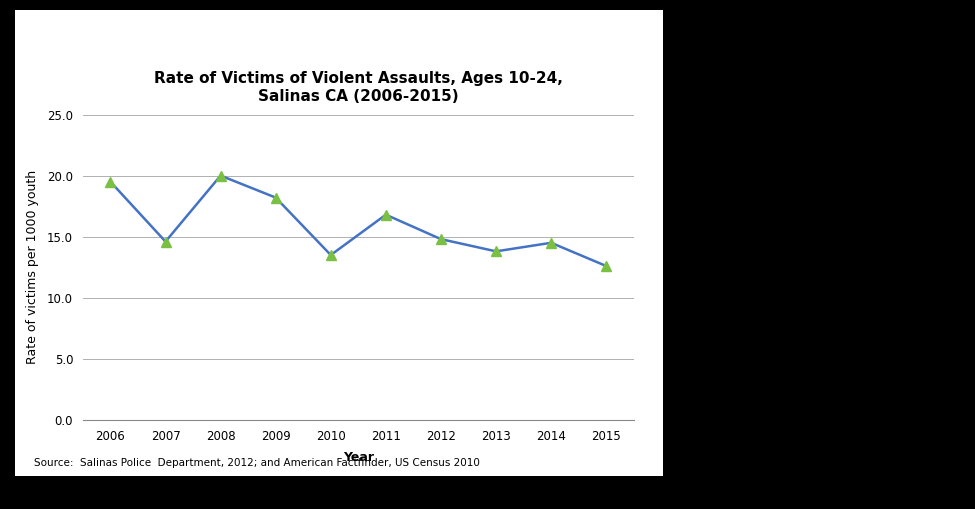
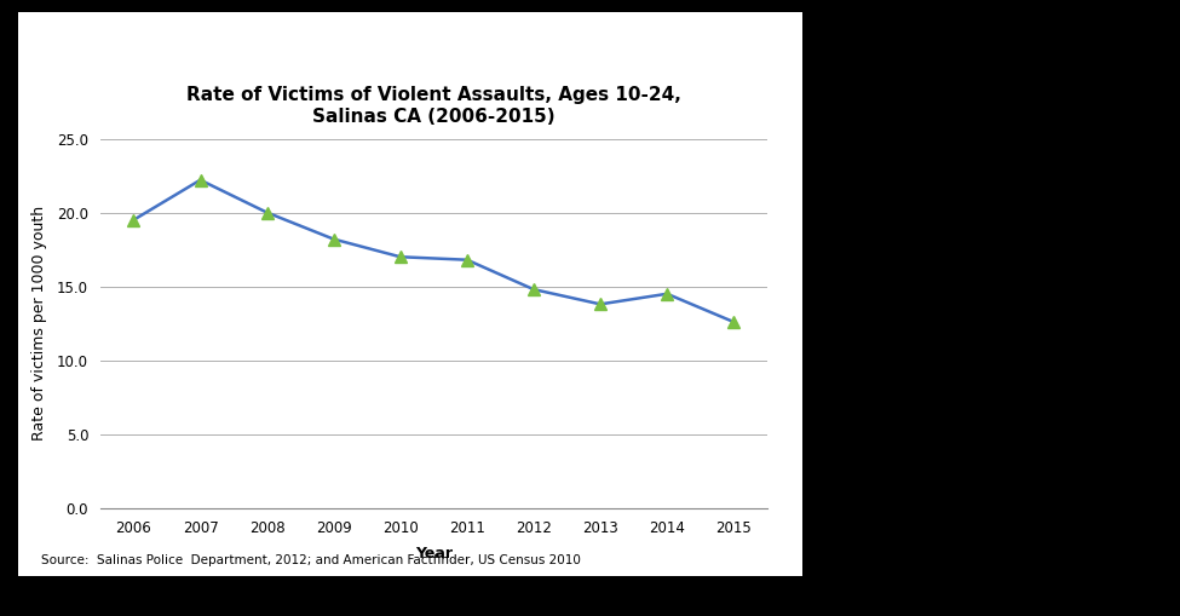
2007: 14.6 -> 22.2
2010: 13.5 -> 17.0
